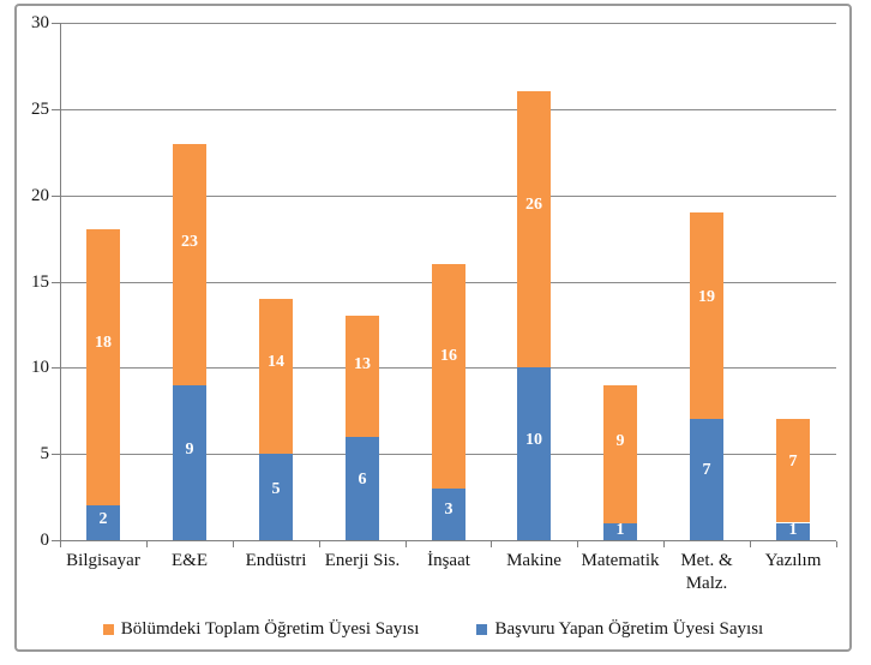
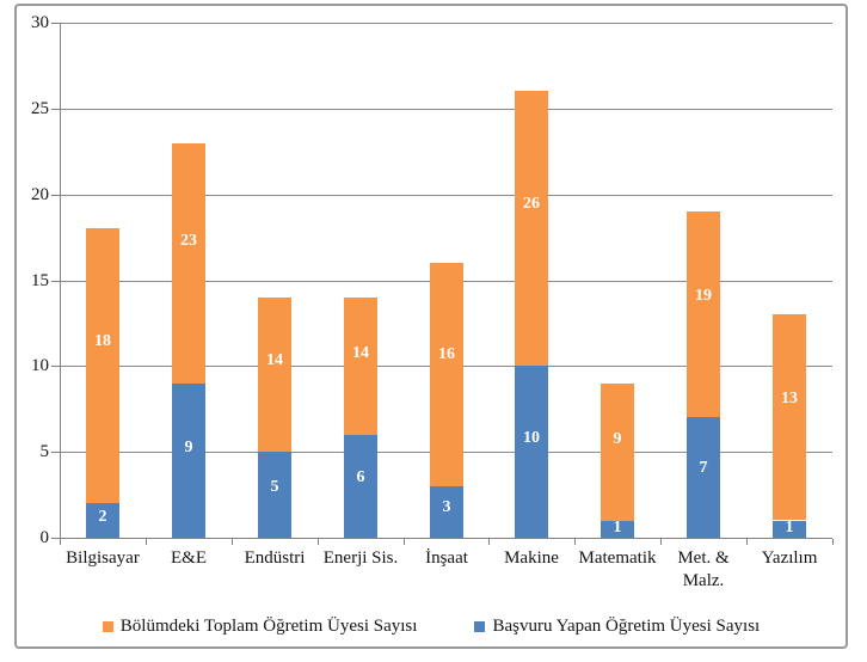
Bölümdeki Toplam Öğretim Üyesi Sayısı/Enerji Sis.: 13 -> 14
Bölümdeki Toplam Öğretim Üyesi Sayısı/Yazılım: 7 -> 13
